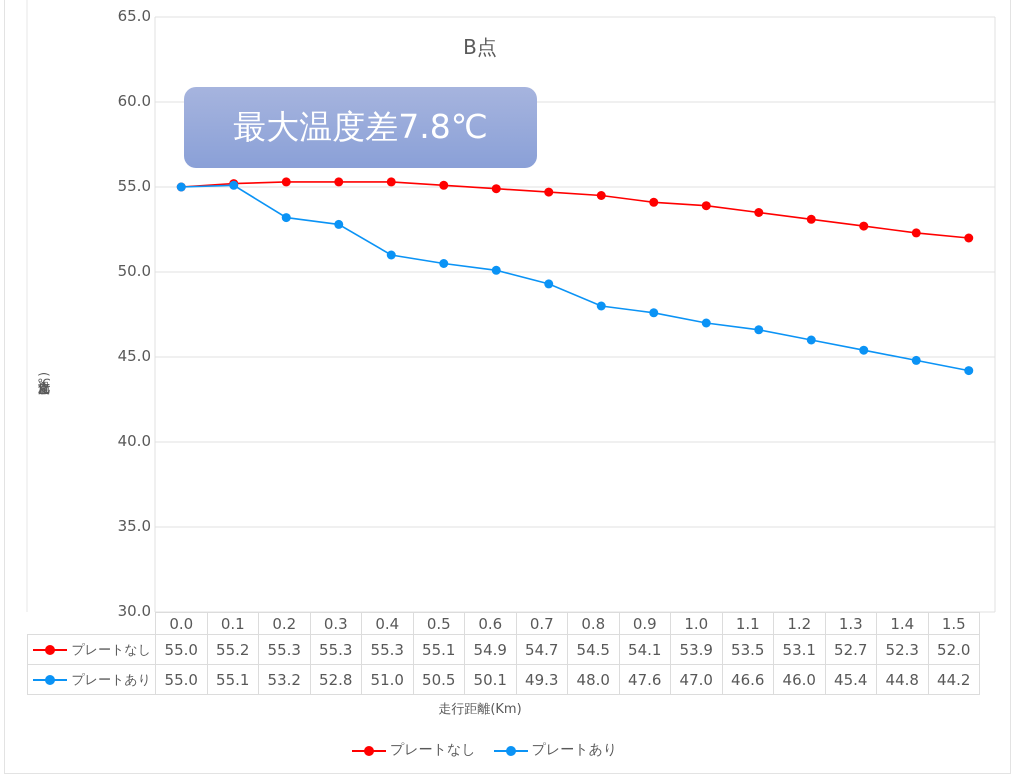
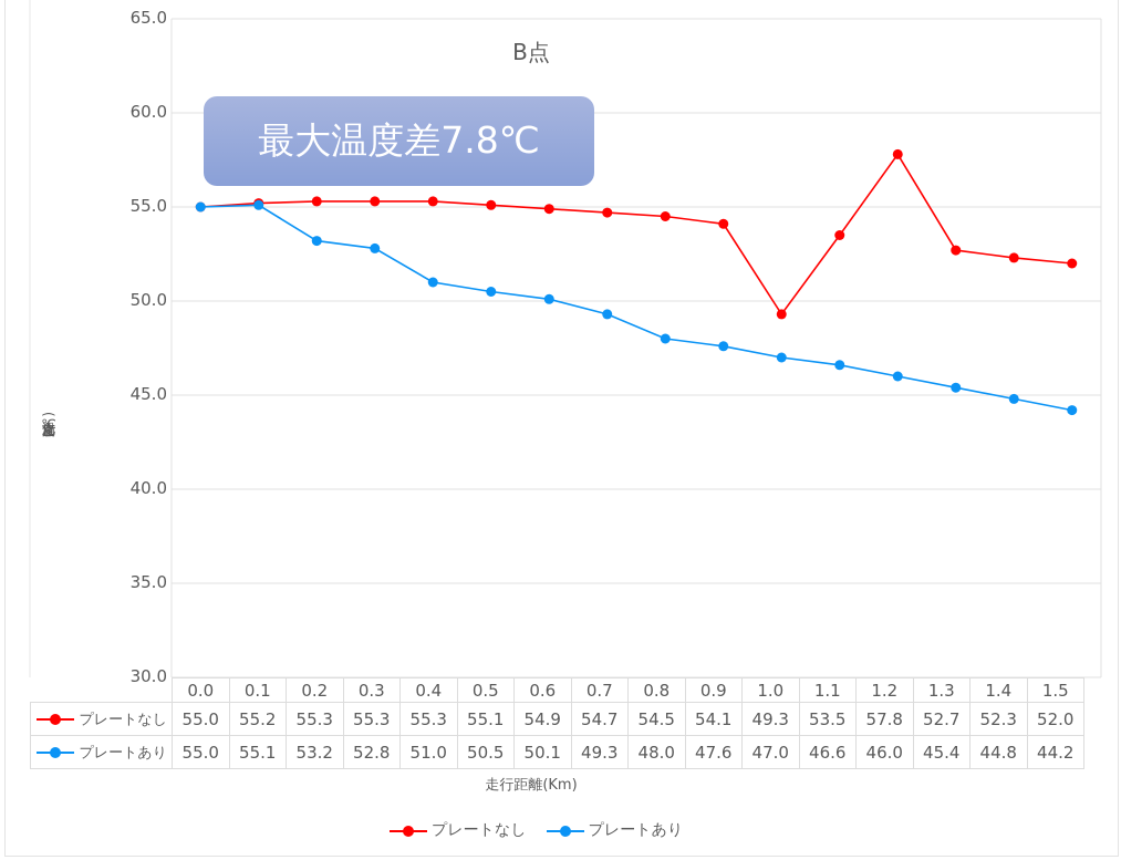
プレートなし/1.0: 53.9 -> 49.3
プレートなし/1.2: 53.1 -> 57.8
